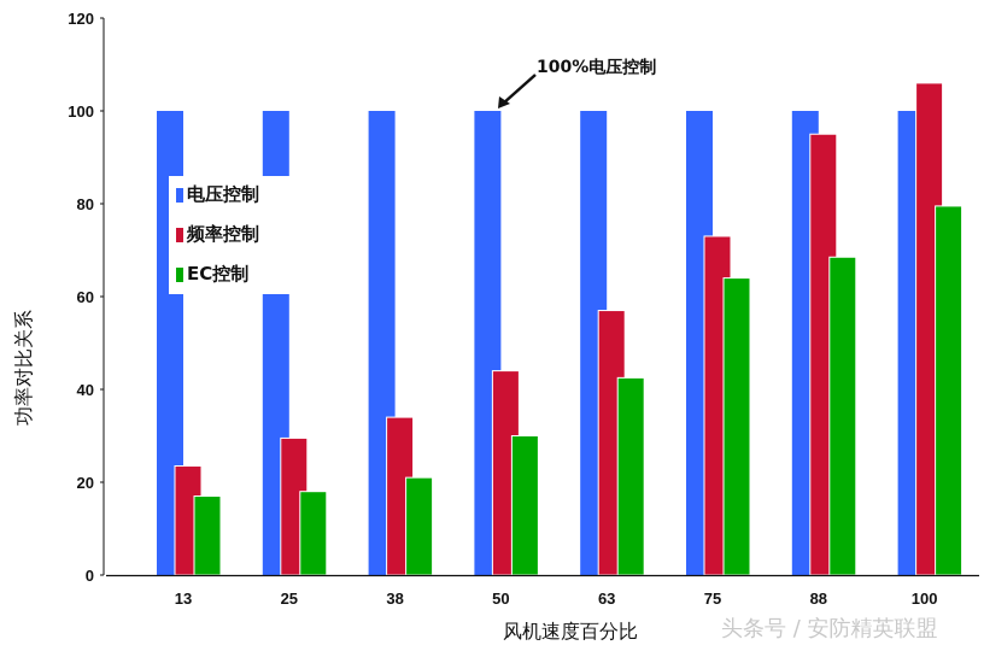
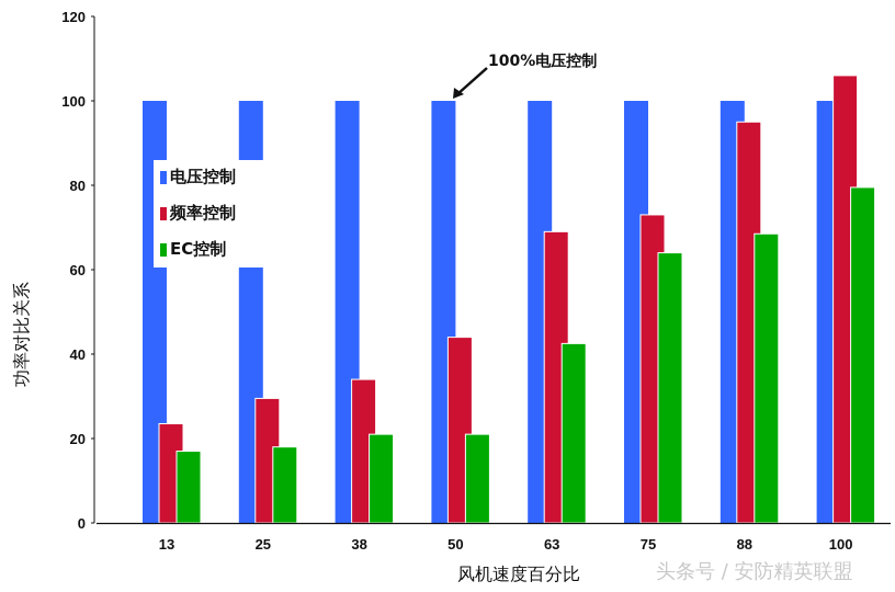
EC控制/50: 30 -> 21
频率控制/63: 57 -> 69
